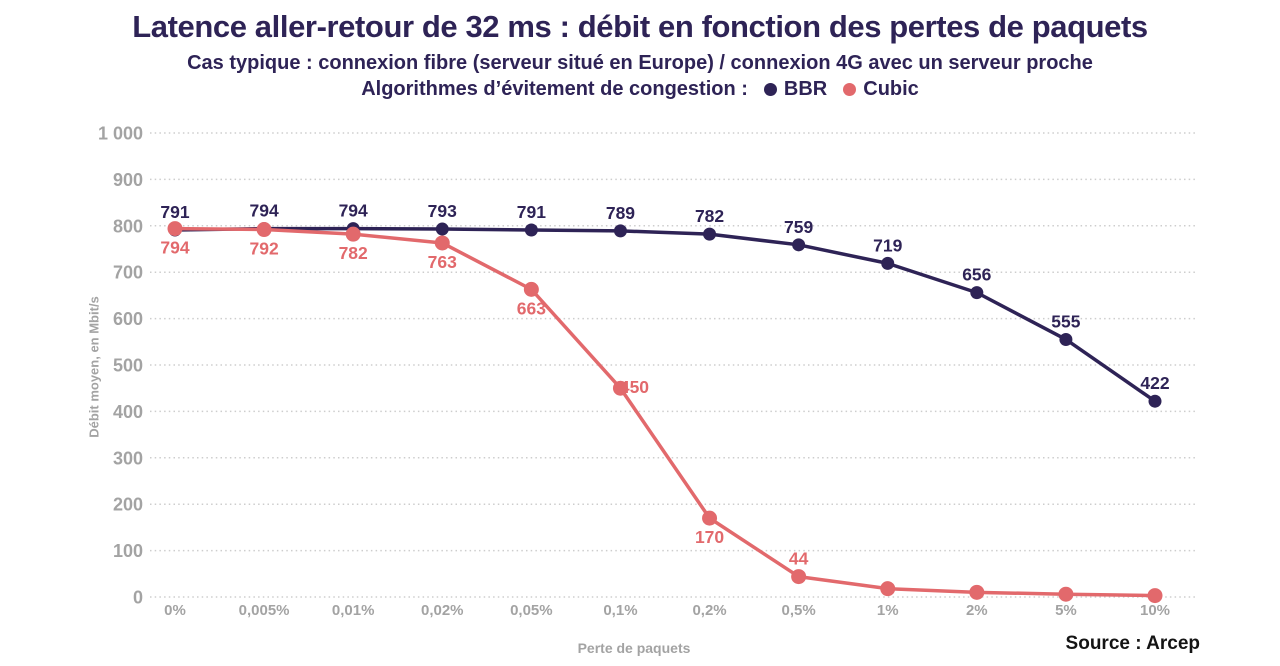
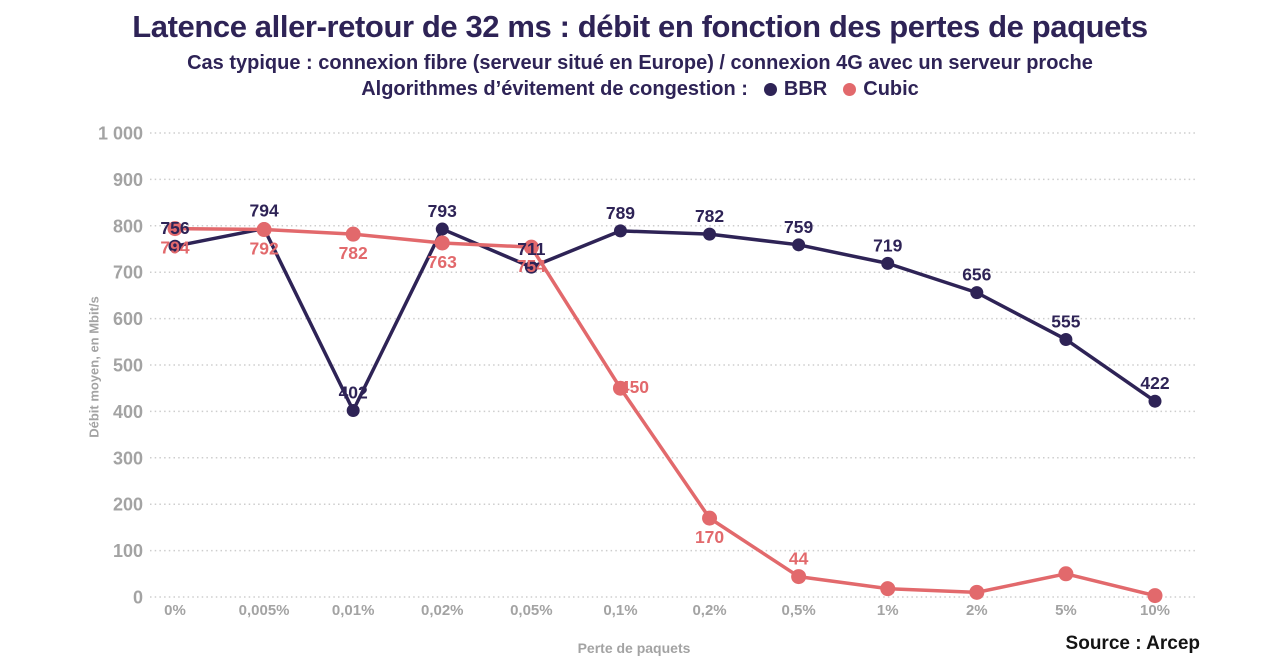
BBR/0%: 791 -> 756
BBR/0,01%: 794 -> 402
BBR/0,05%: 791 -> 711
Cubic/0,05%: 663 -> 754
Cubic/5%: 10 -> 50
